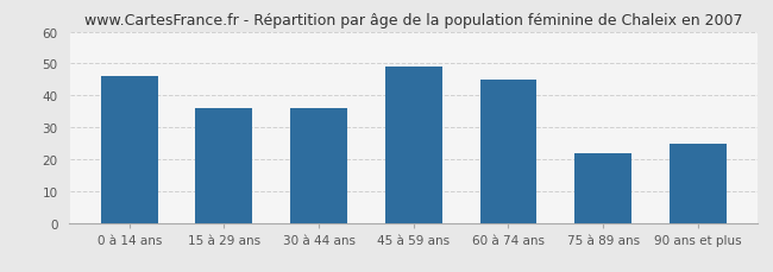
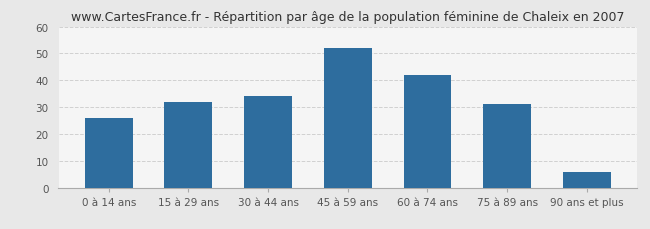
0 à 14 ans: 46 -> 26
15 à 29 ans: 36 -> 32
30 à 44 ans: 36 -> 34
45 à 59 ans: 49 -> 52
60 à 74 ans: 45 -> 42
75 à 89 ans: 22 -> 31
90 ans et plus: 25 -> 6
